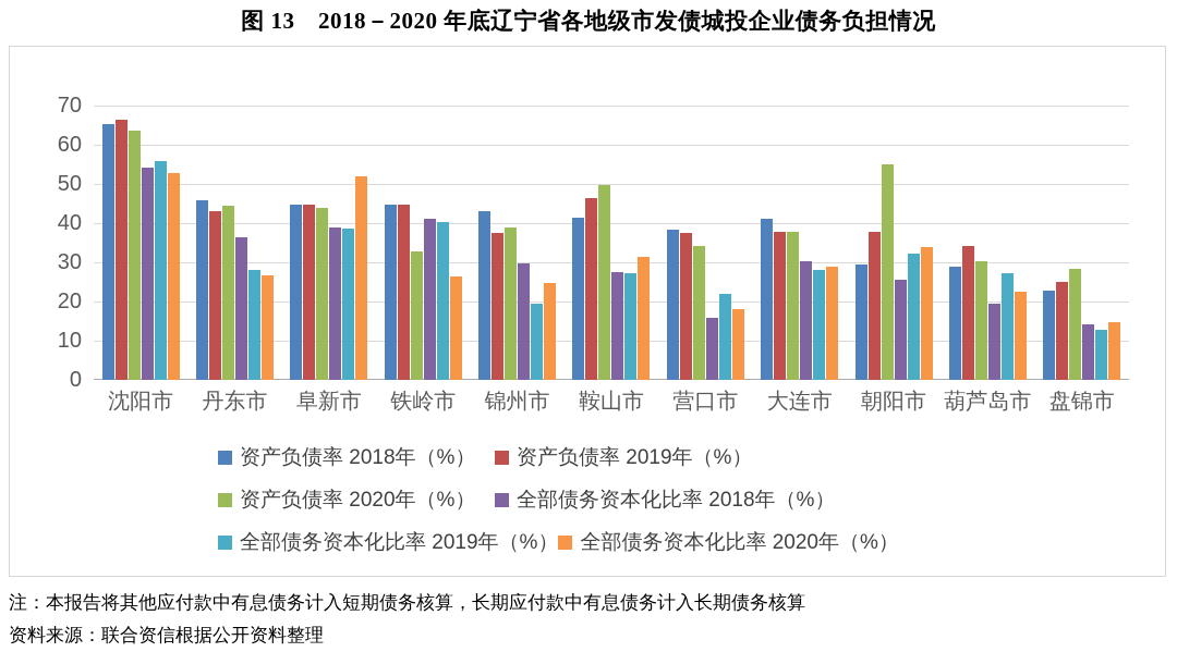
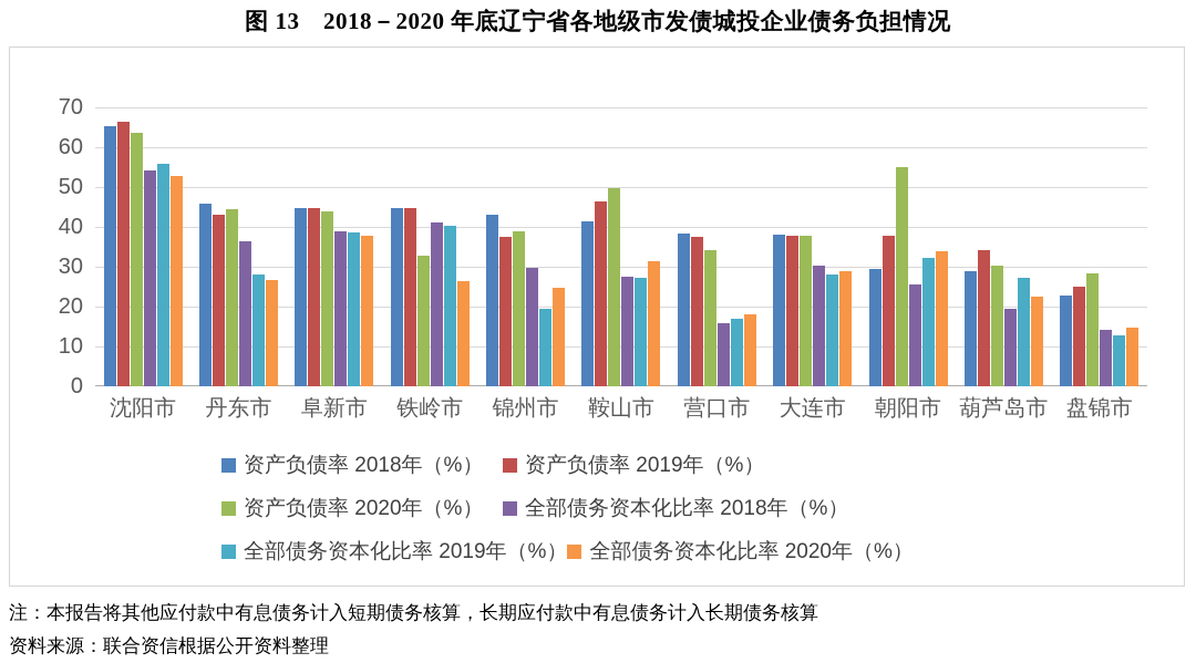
全部债务资本化比率 2020年（%）/阜新市: 52 -> 38
全部债务资本化比率 2019年（%）/营口市: 22 -> 17
资产负债率 2018年（%）/大连市: 41 -> 38
